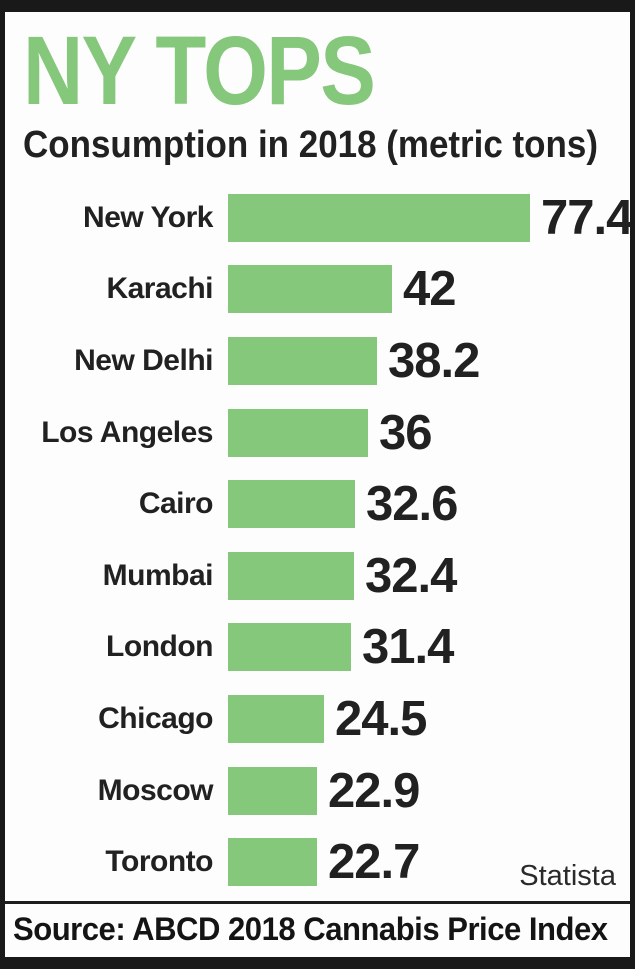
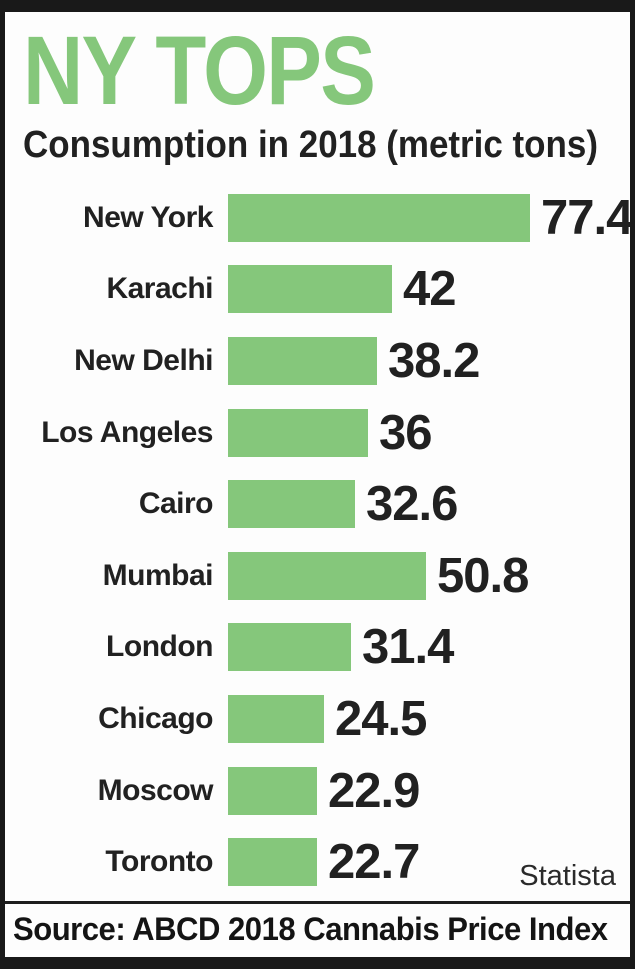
Mumbai: 32.4 -> 50.8
